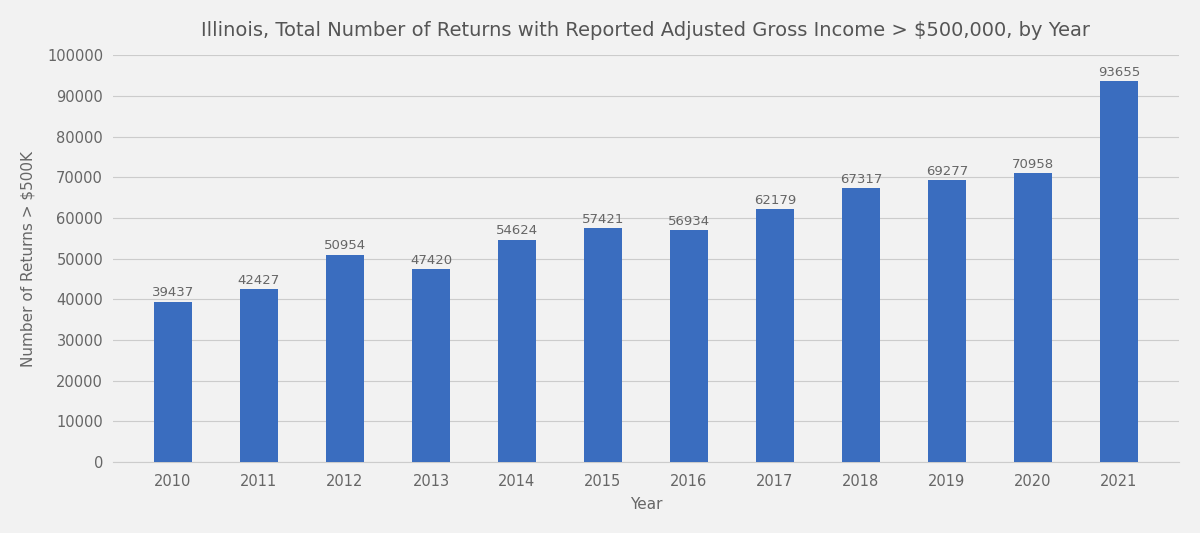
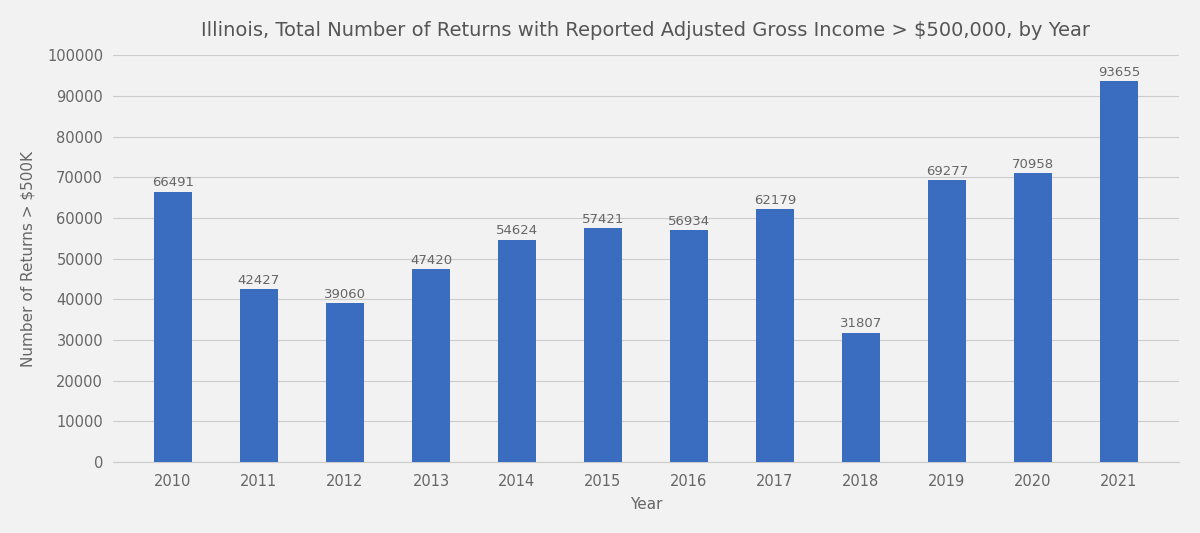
2010: 39437 -> 66491
2012: 50954 -> 39060
2018: 67317 -> 31807
